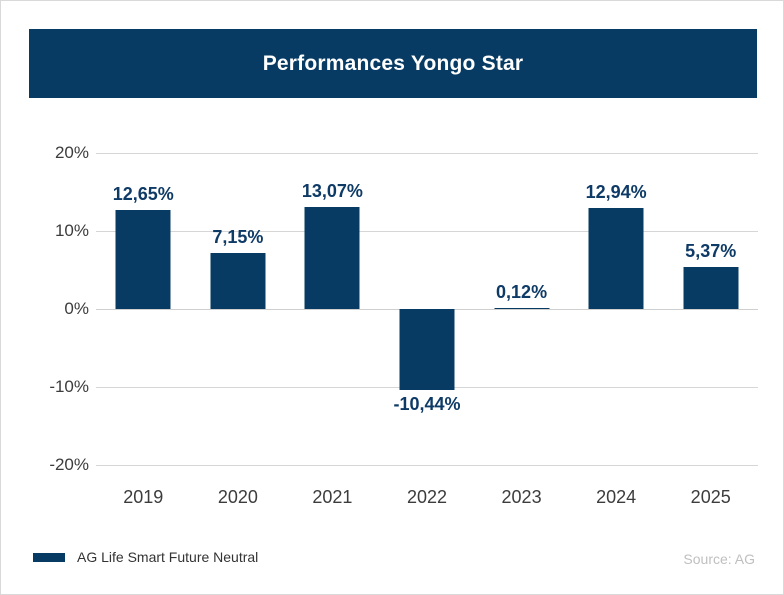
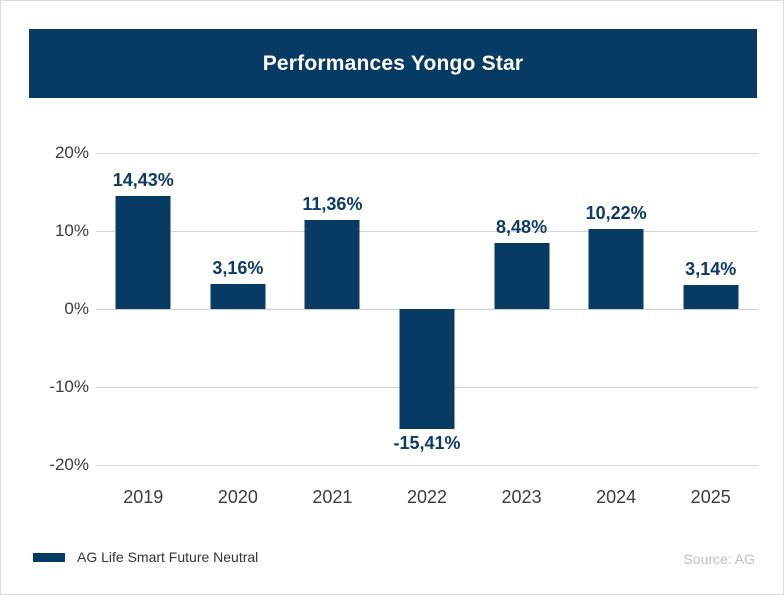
2019: 12,65% -> 14,43%
2020: 7,15% -> 3,16%
2021: 13,07% -> 11,36%
2022: -10,44% -> -15,41%
2023: 0,12% -> 8,48%
2024: 12,94% -> 10,22%
2025: 5,37% -> 3,14%
